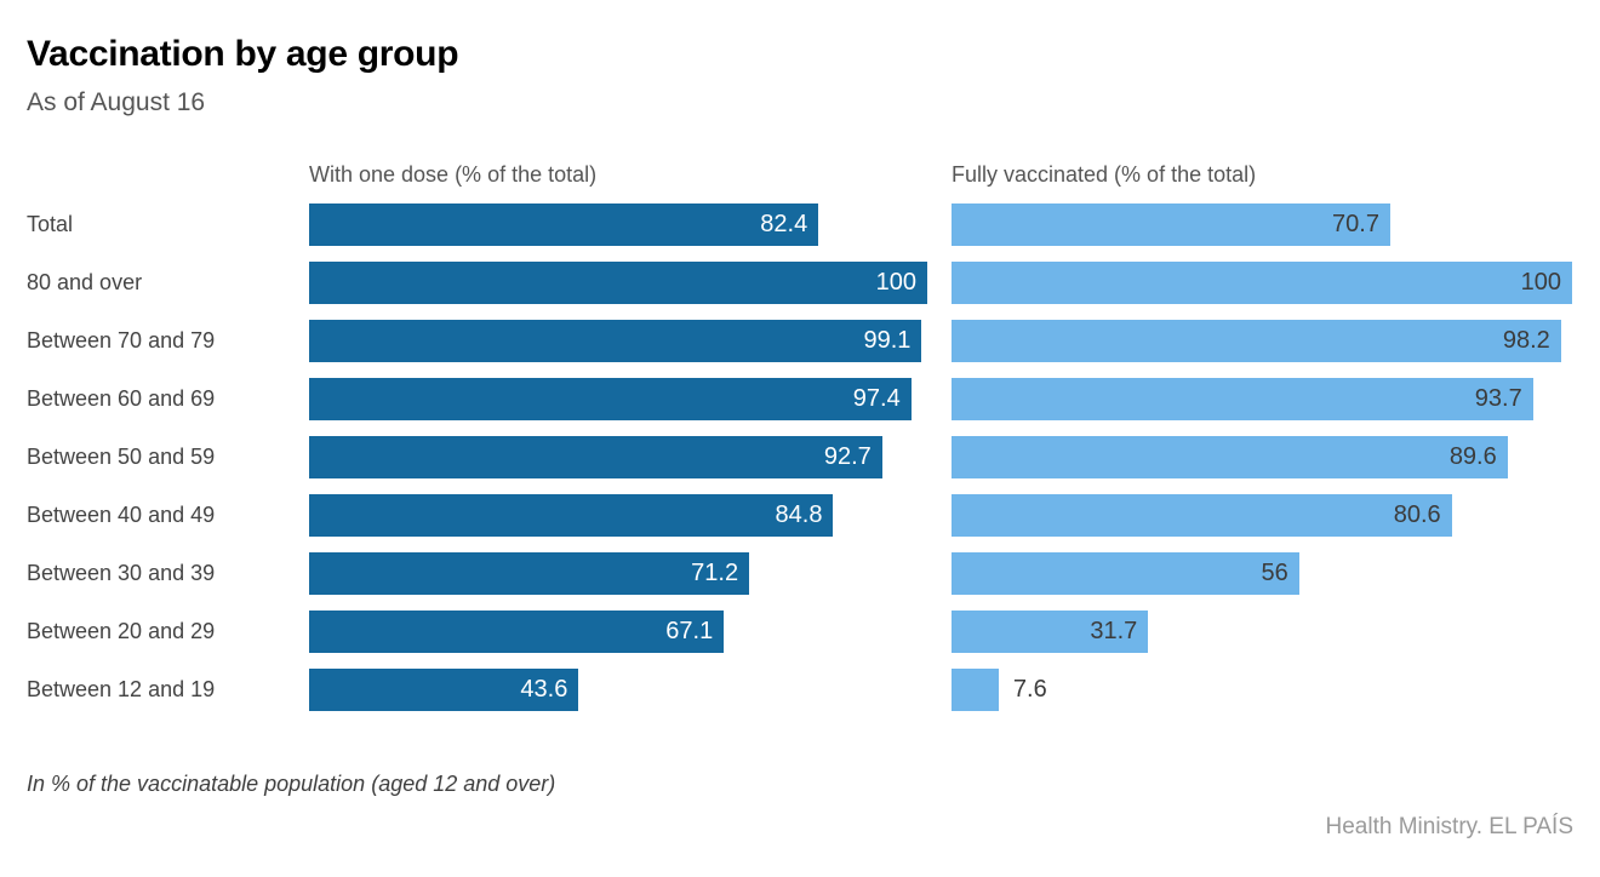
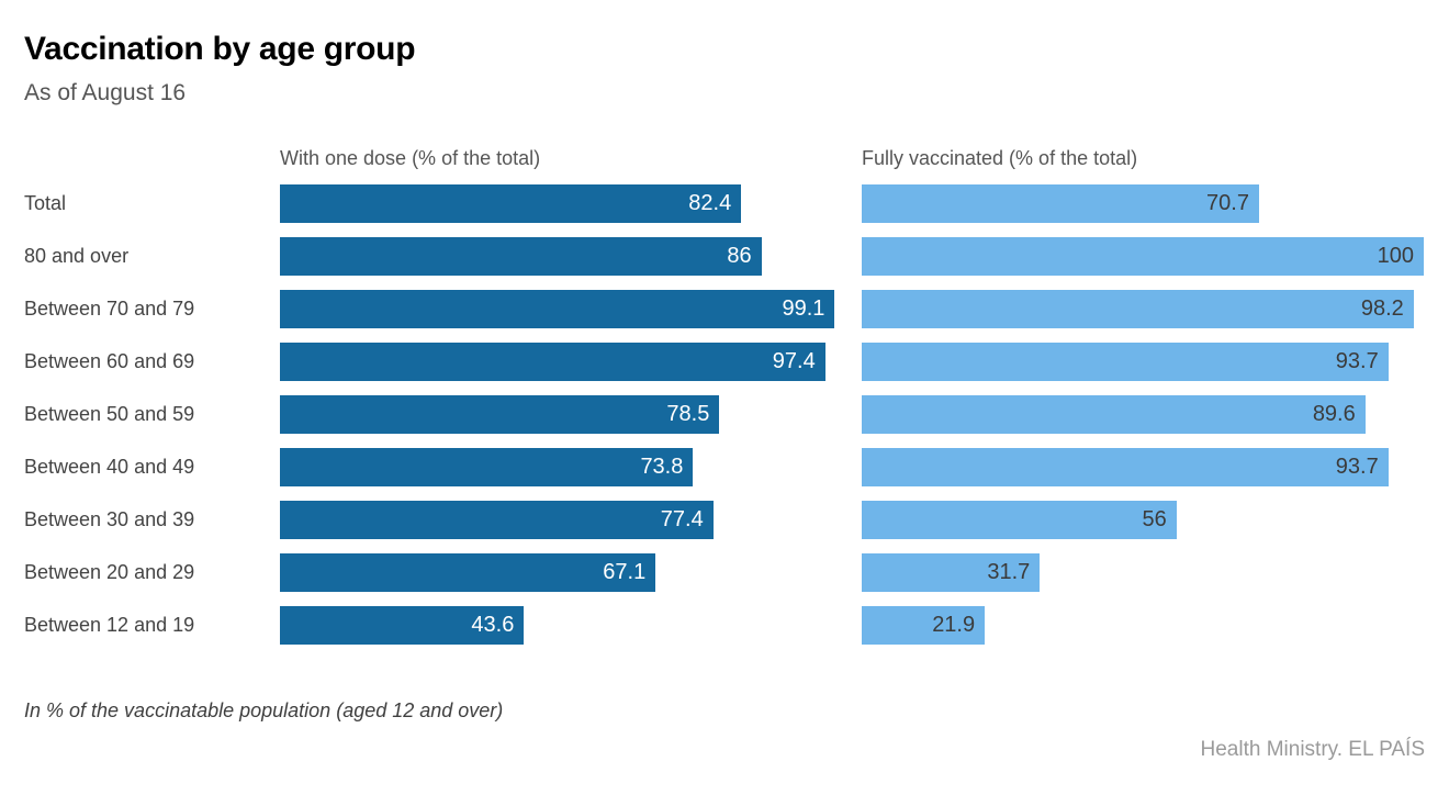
With one dose (% of the total)/80 and over: 100 -> 86
With one dose (% of the total)/Between 50 and 59: 92.7 -> 78.5
With one dose (% of the total)/Between 40 and 49: 84.8 -> 73.8
Fully vaccinated (% of the total)/Between 40 and 49: 80.6 -> 93.7
With one dose (% of the total)/Between 30 and 39: 71.2 -> 77.4
Fully vaccinated (% of the total)/Between 12 and 19: 7.6 -> 21.9
